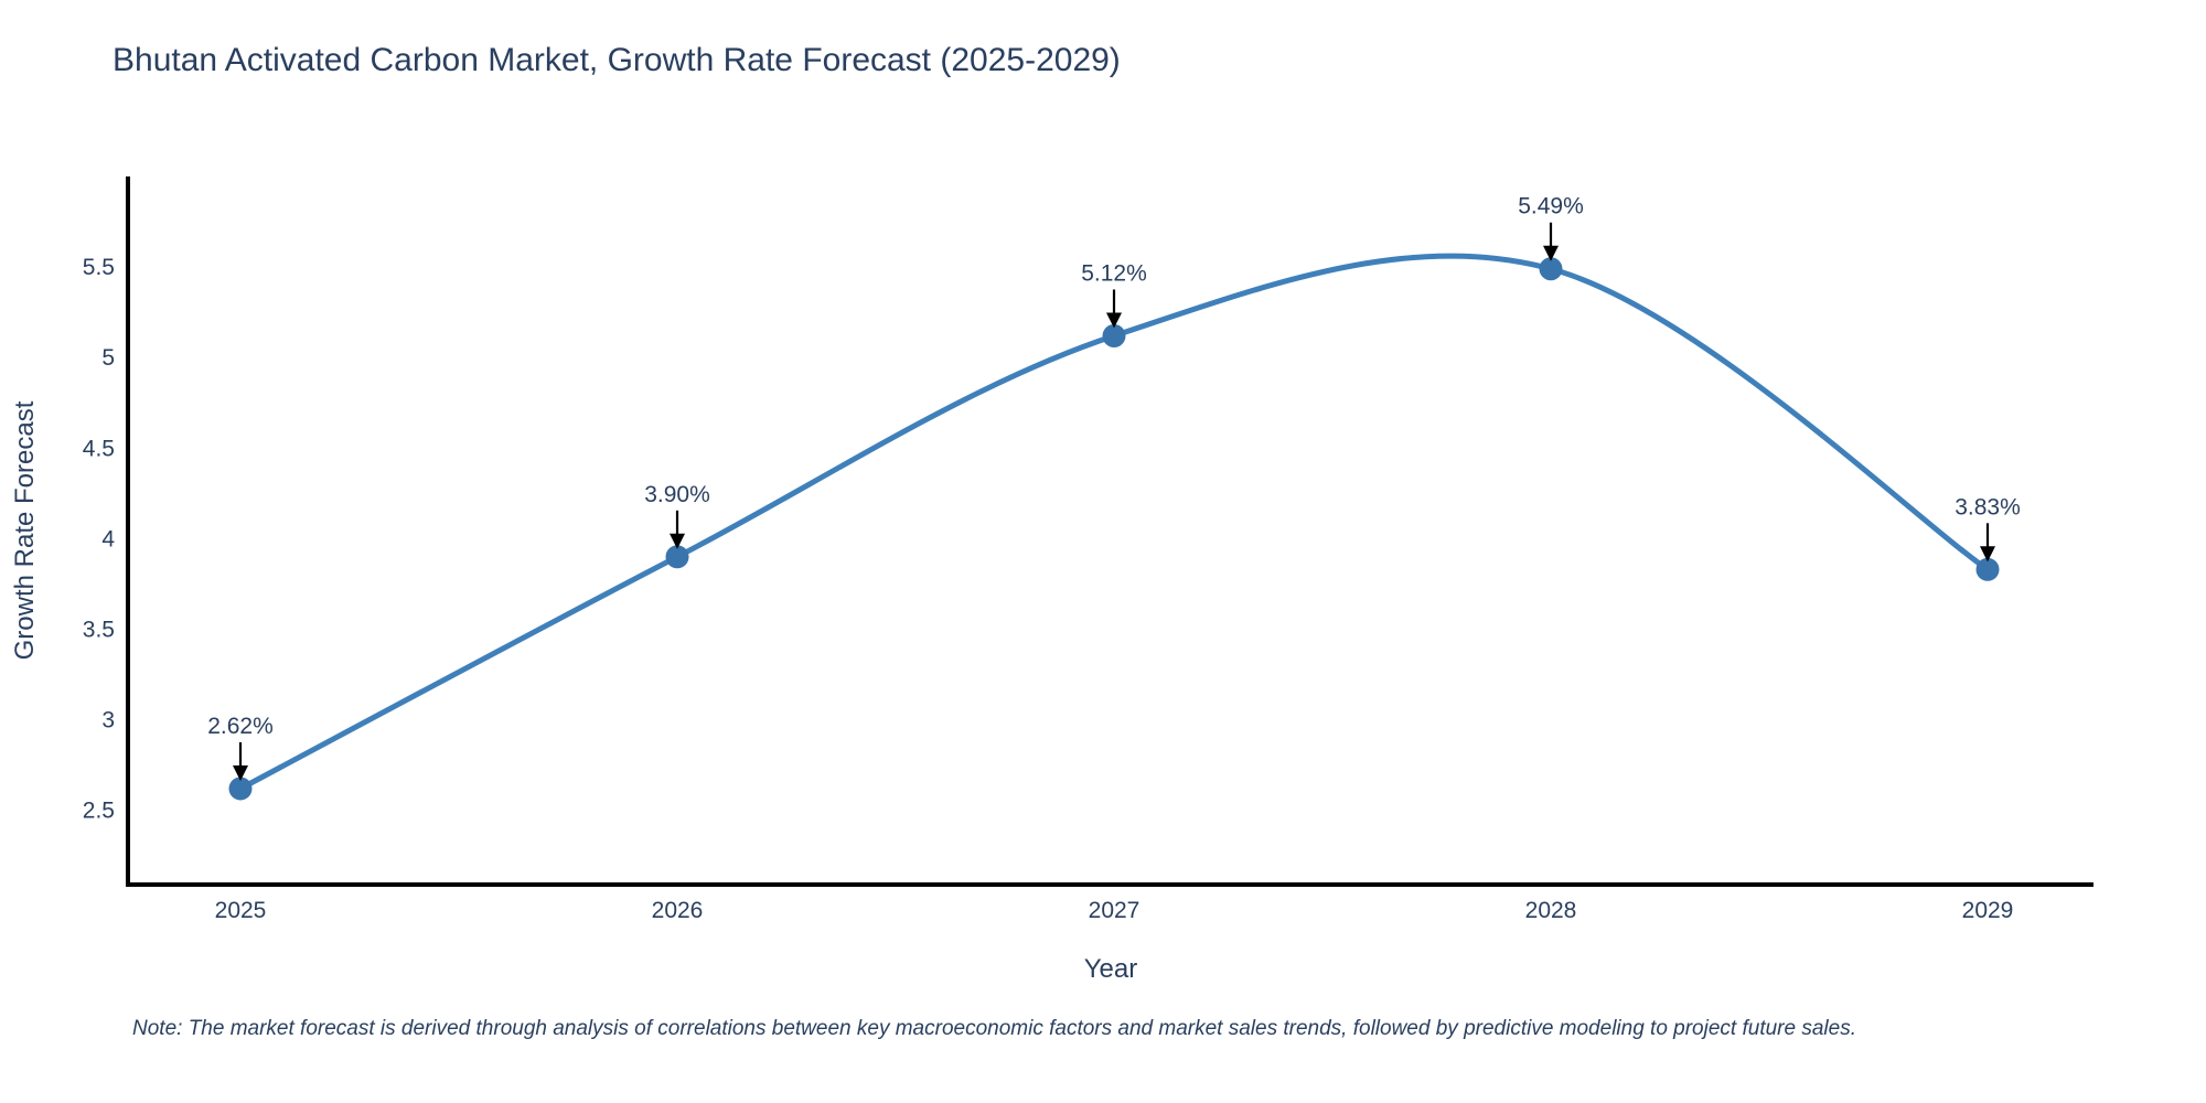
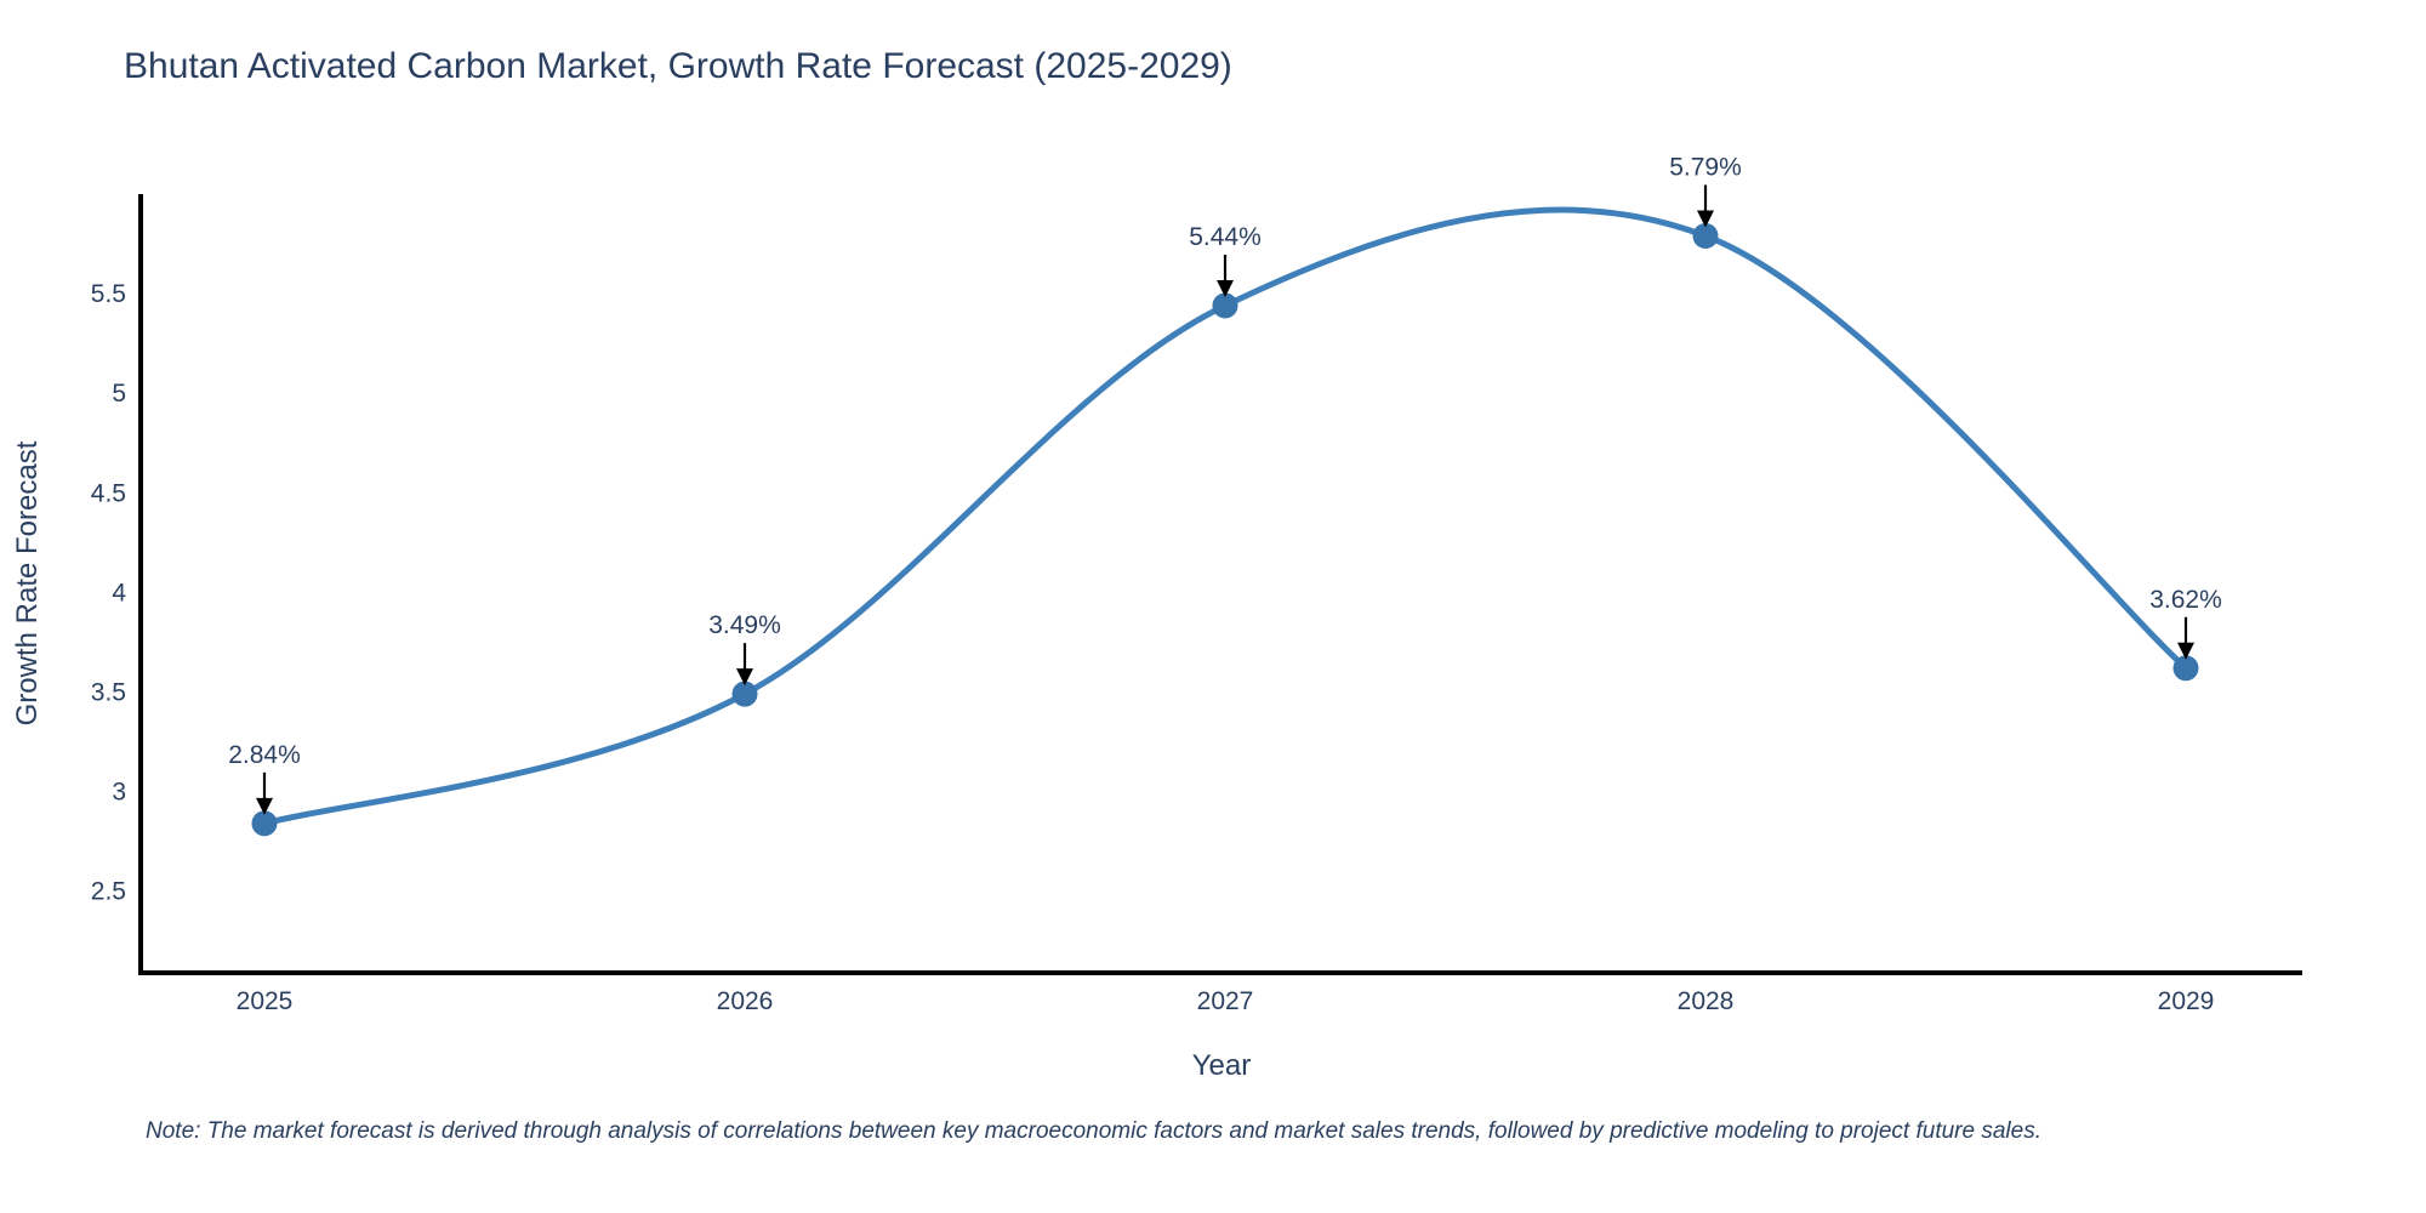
2025: 2.62% -> 2.84%
2026: 3.90% -> 3.49%
2027: 5.12% -> 5.44%
2028: 5.49% -> 5.79%
2029: 3.83% -> 3.62%
